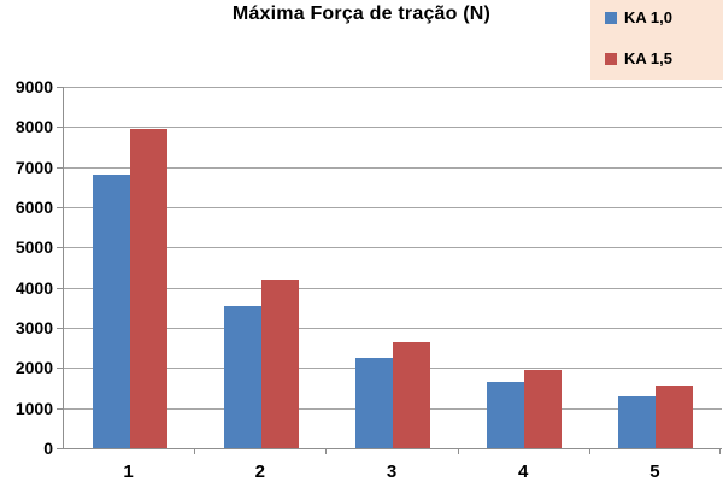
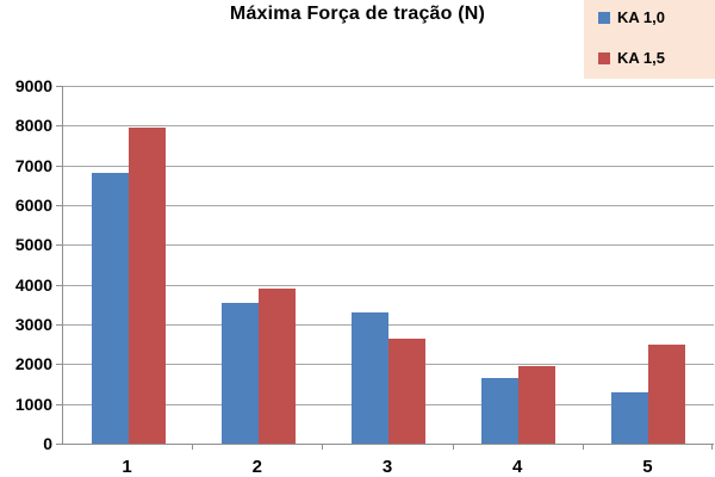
KA 1,5/2: 4200 -> 3900
KA 1,0/3: 2200 -> 3300
KA 1,5/5: 1600 -> 2500
